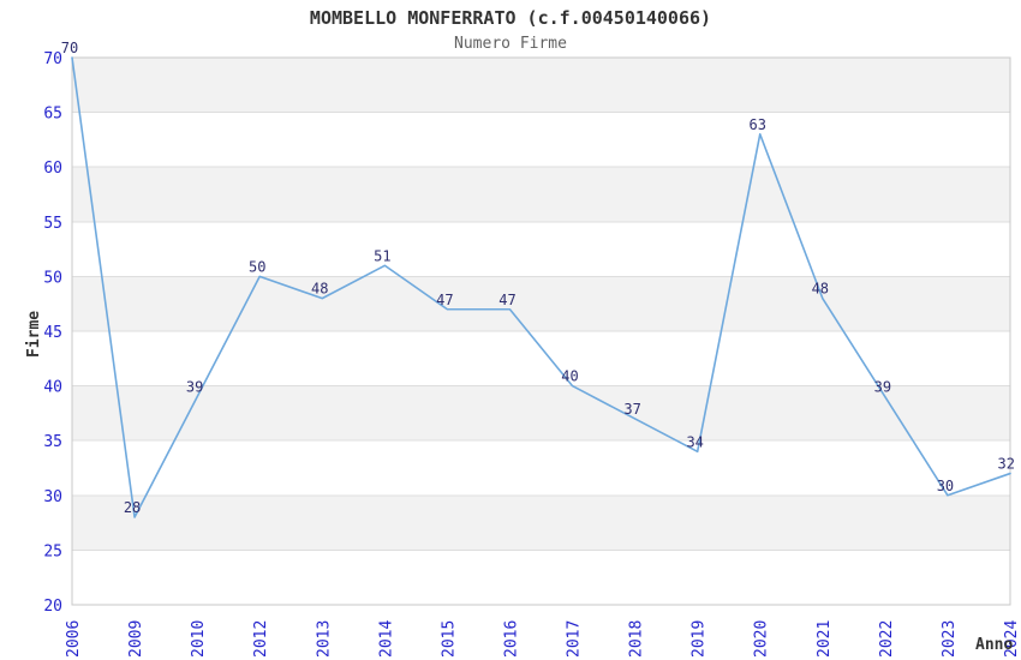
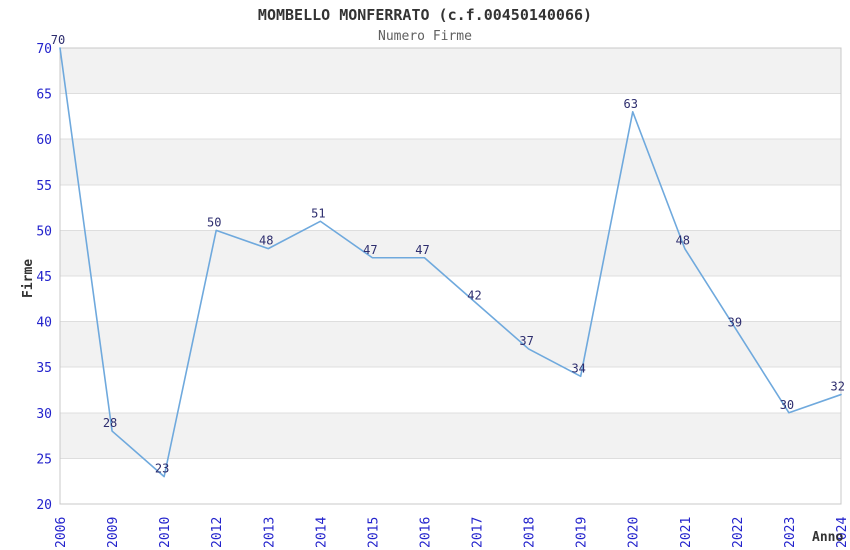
2010: 39 -> 23
2017: 40 -> 42
